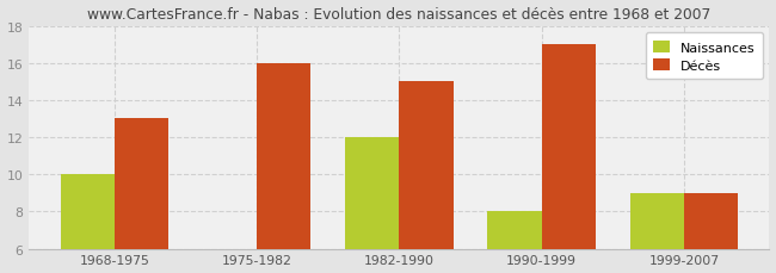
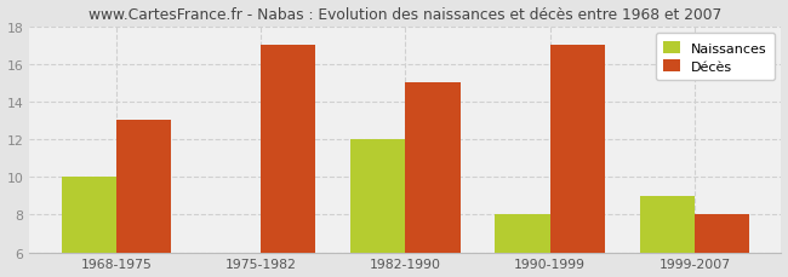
Décès/1975-1982: 16 -> 17
Décès/1999-2007: 9 -> 8
